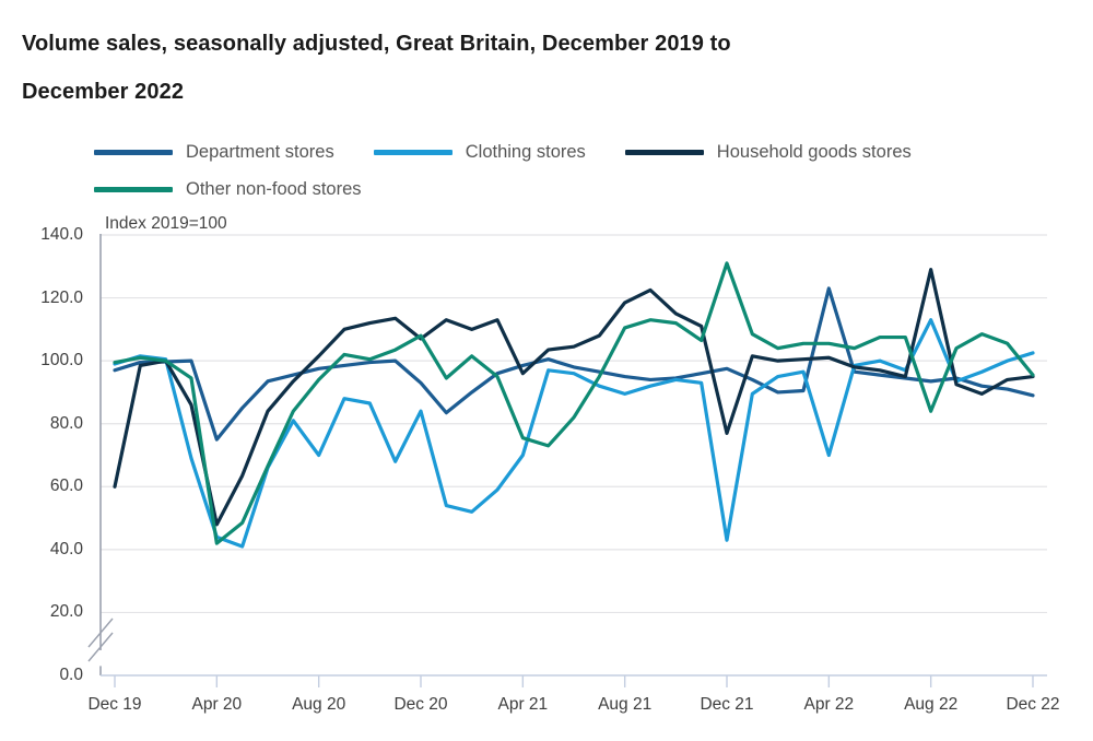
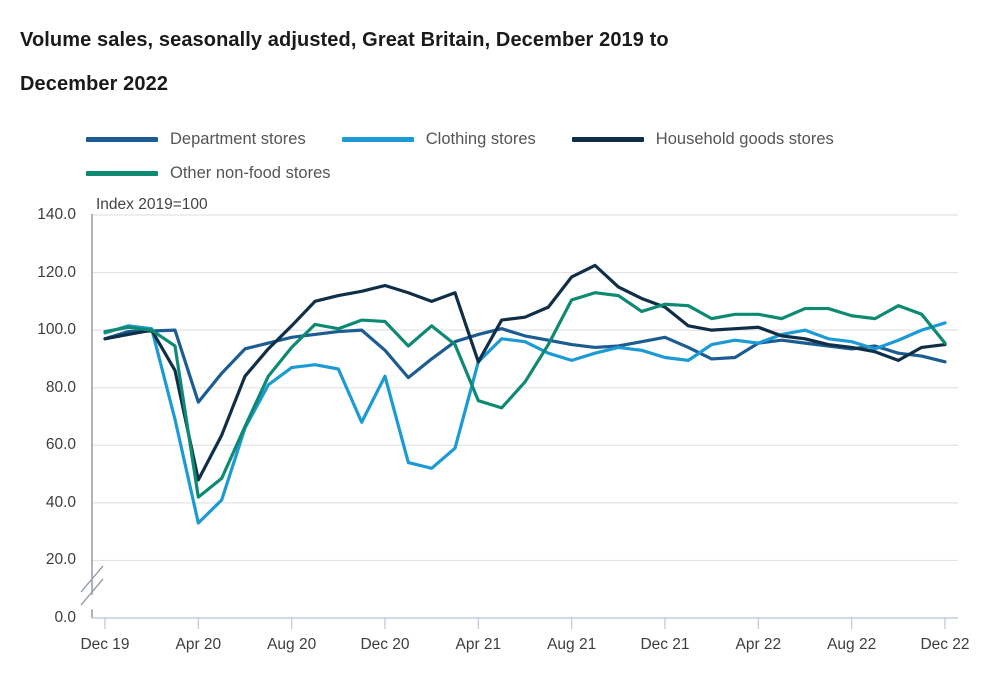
Household goods stores/Dec 19: 60 -> 97
Clothing stores/Apr 20: 44 -> 33
Clothing stores/Aug 20: 70 -> 87
Household goods stores/Dec 20: 107 -> 116
Other non-food stores/Dec 20: 108 -> 103
Clothing stores/Apr 21: 70 -> 89
Household goods stores/Apr 21: 96 -> 89
Clothing stores/Dec 21: 43 -> 90
Household goods stores/Dec 21: 77 -> 108
Other non-food stores/Dec 21: 131 -> 109
Department stores/Apr 22: 123 -> 96
Clothing stores/Apr 22: 70 -> 96
Clothing stores/Aug 22: 113 -> 96
Household goods stores/Aug 22: 129 -> 94
Other non-food stores/Aug 22: 84 -> 105
